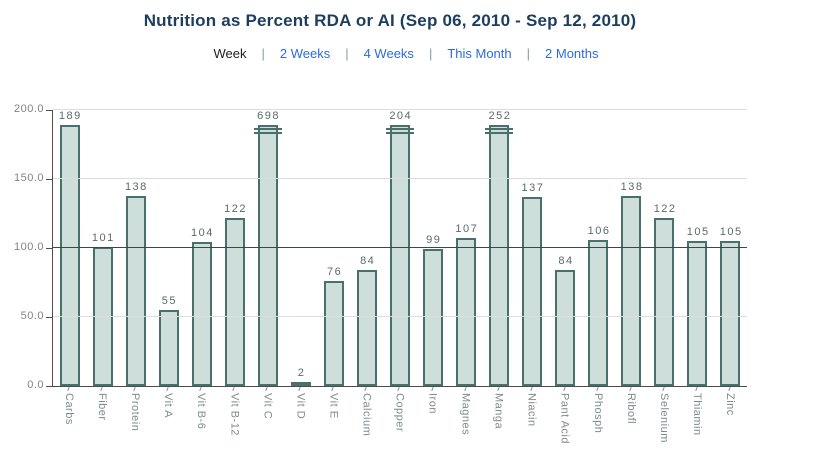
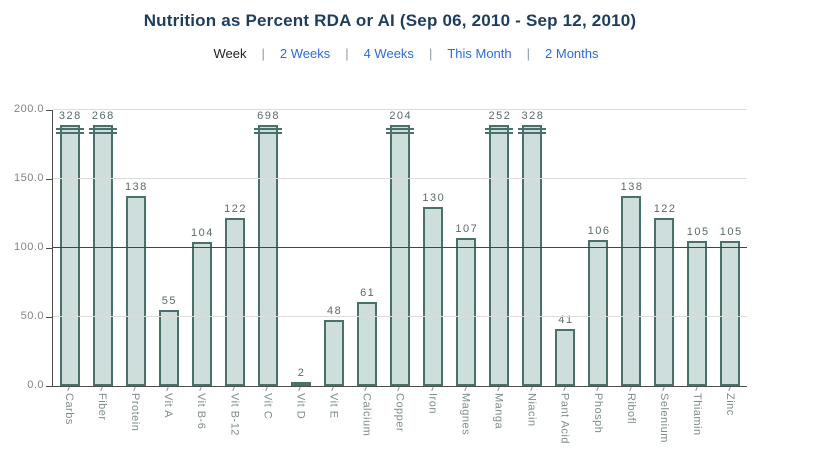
Carbs: 189 -> 328
Fiber: 101 -> 268
Vit E: 76 -> 48
Calcium: 84 -> 61
Iron: 99 -> 130
Niacin: 137 -> 328
Pant Acid: 84 -> 41
